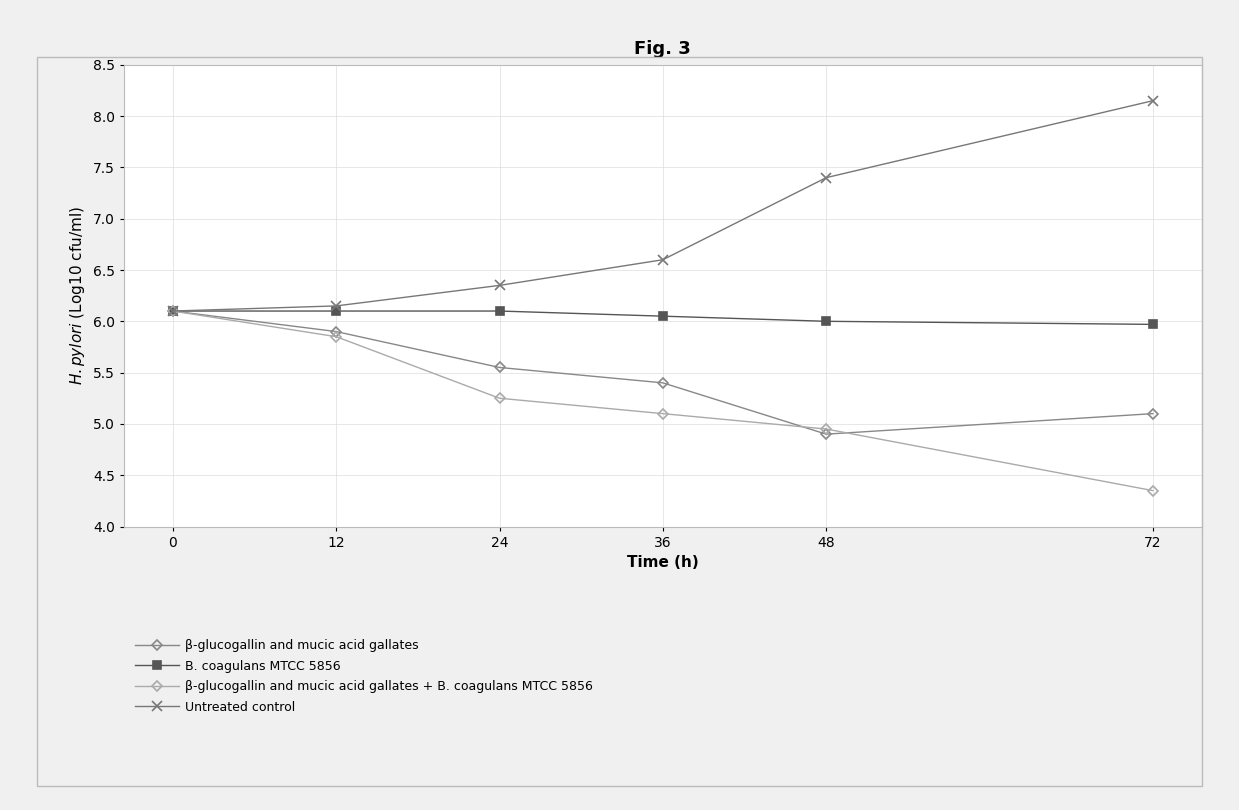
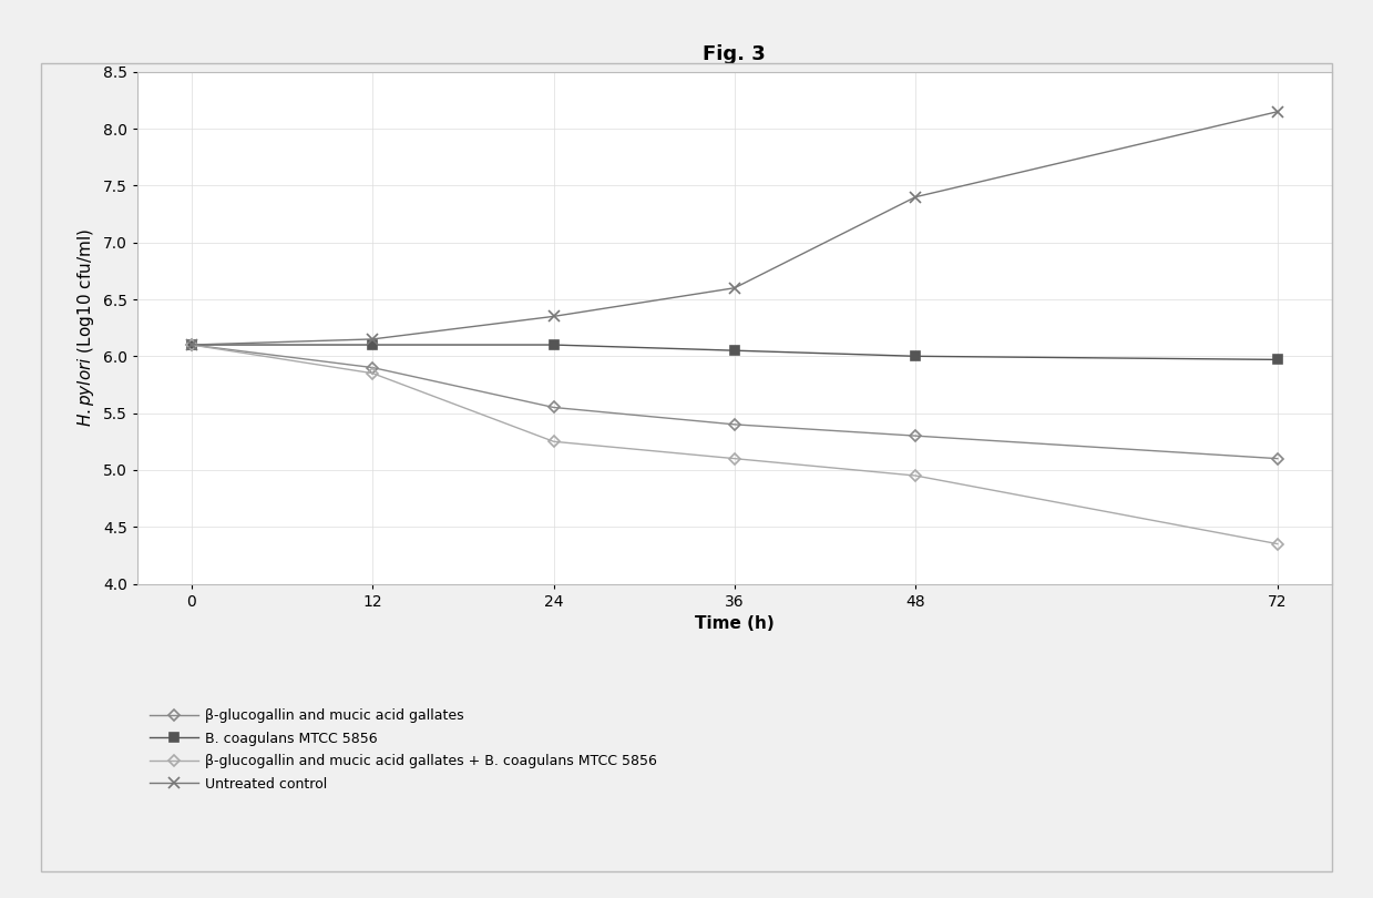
β-glucogallin and mucic acid gallates/48: 4.90 -> 5.30
